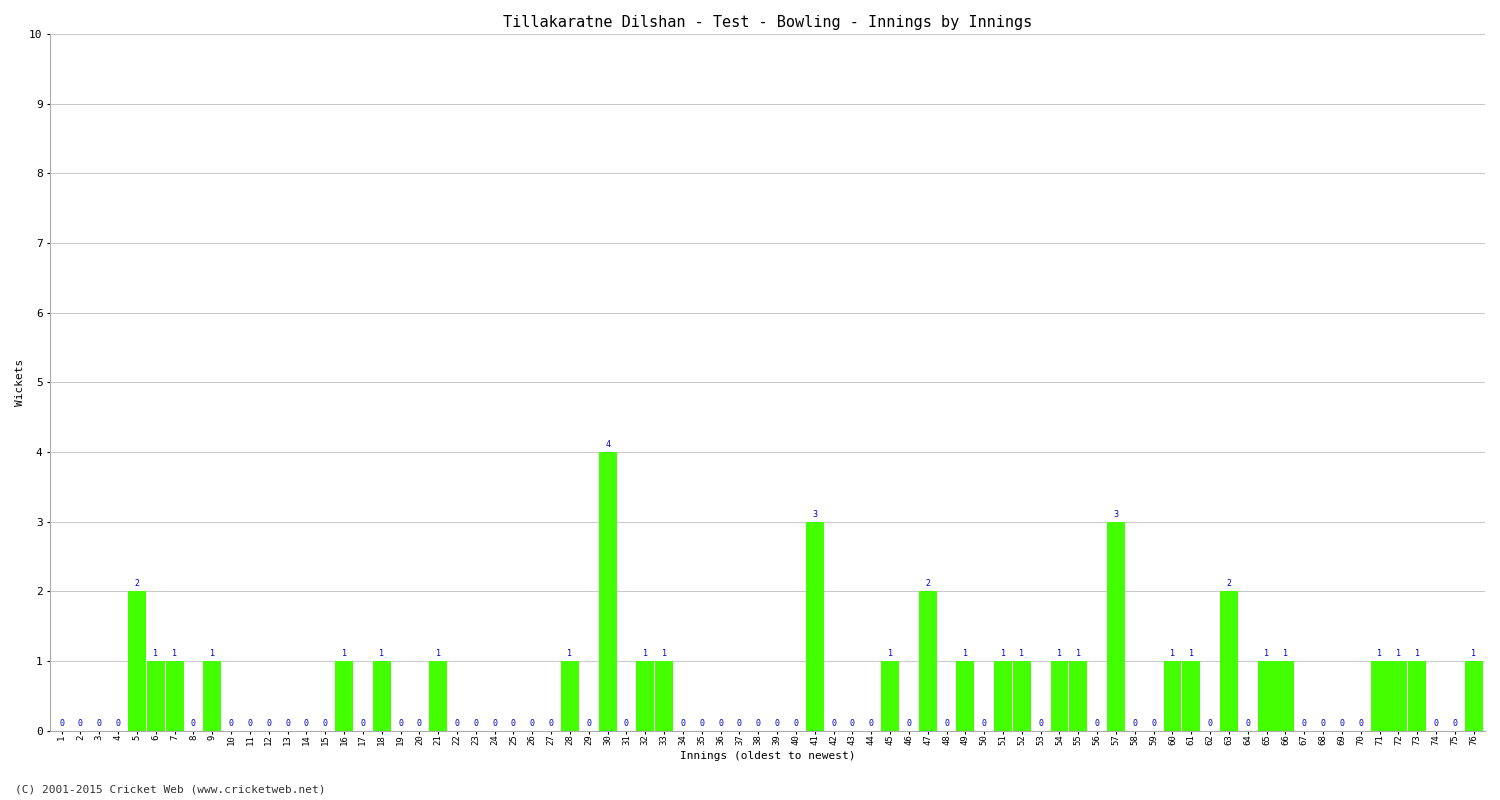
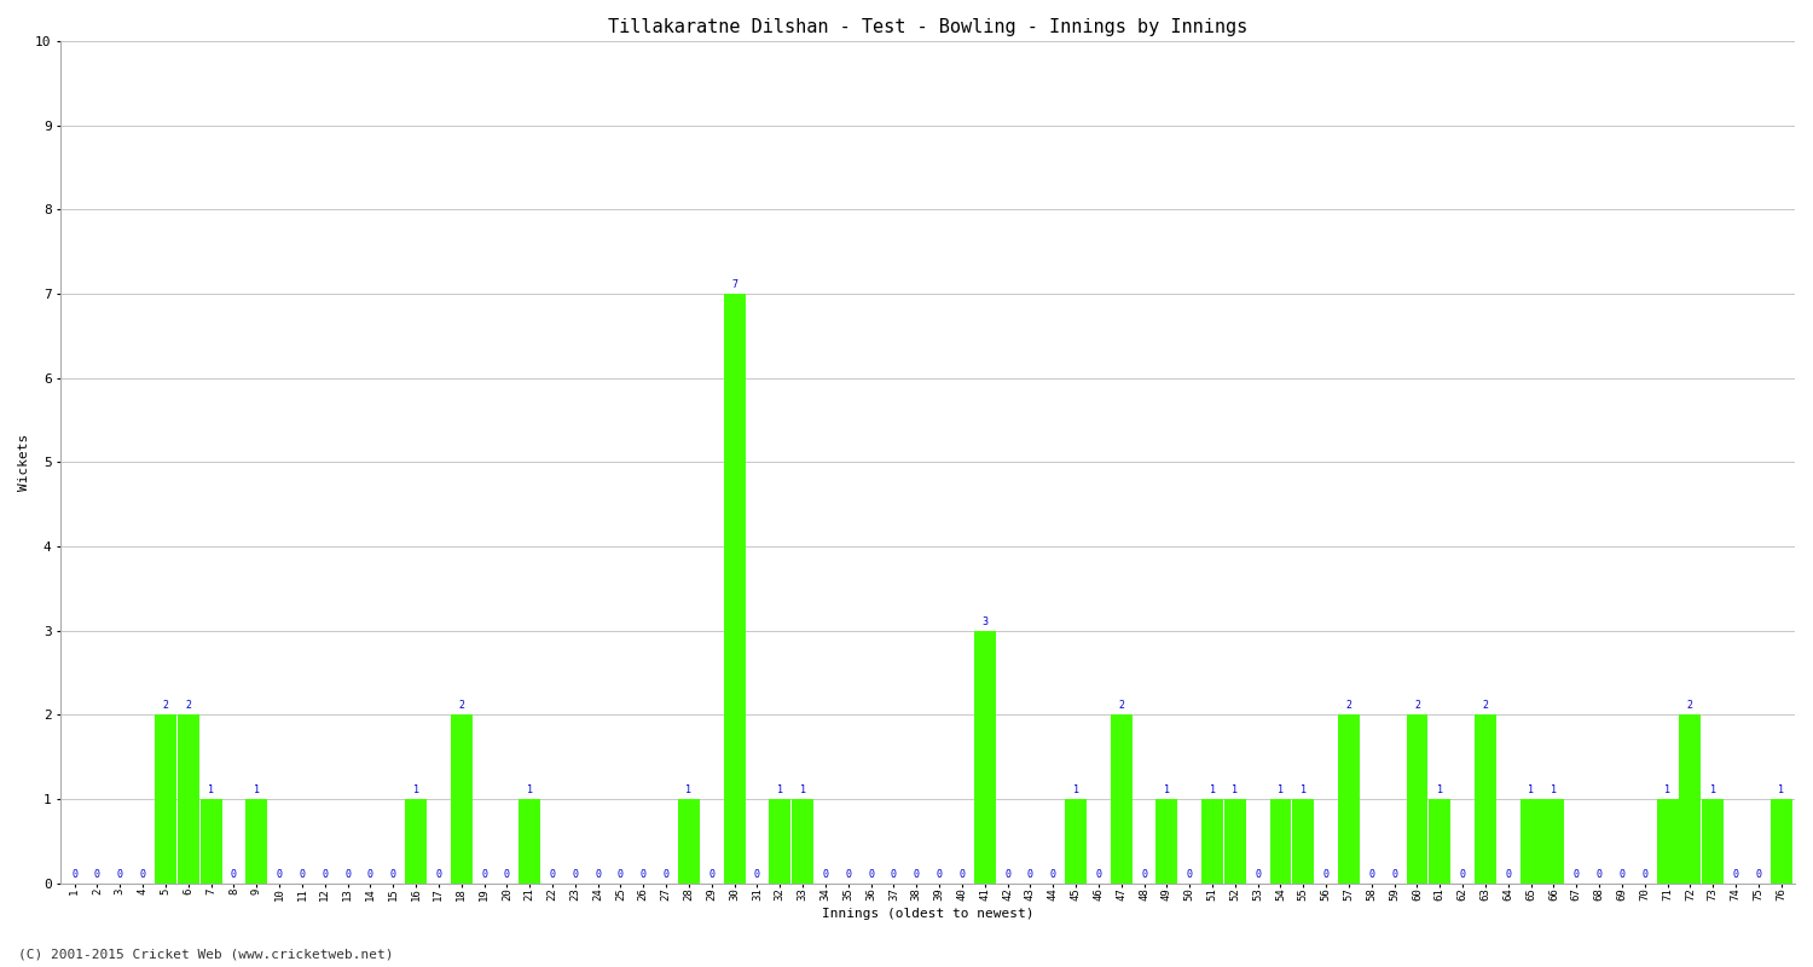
6: 1 -> 2
18: 1 -> 2
30: 4 -> 7
57: 3 -> 2
60: 1 -> 2
72: 1 -> 2
